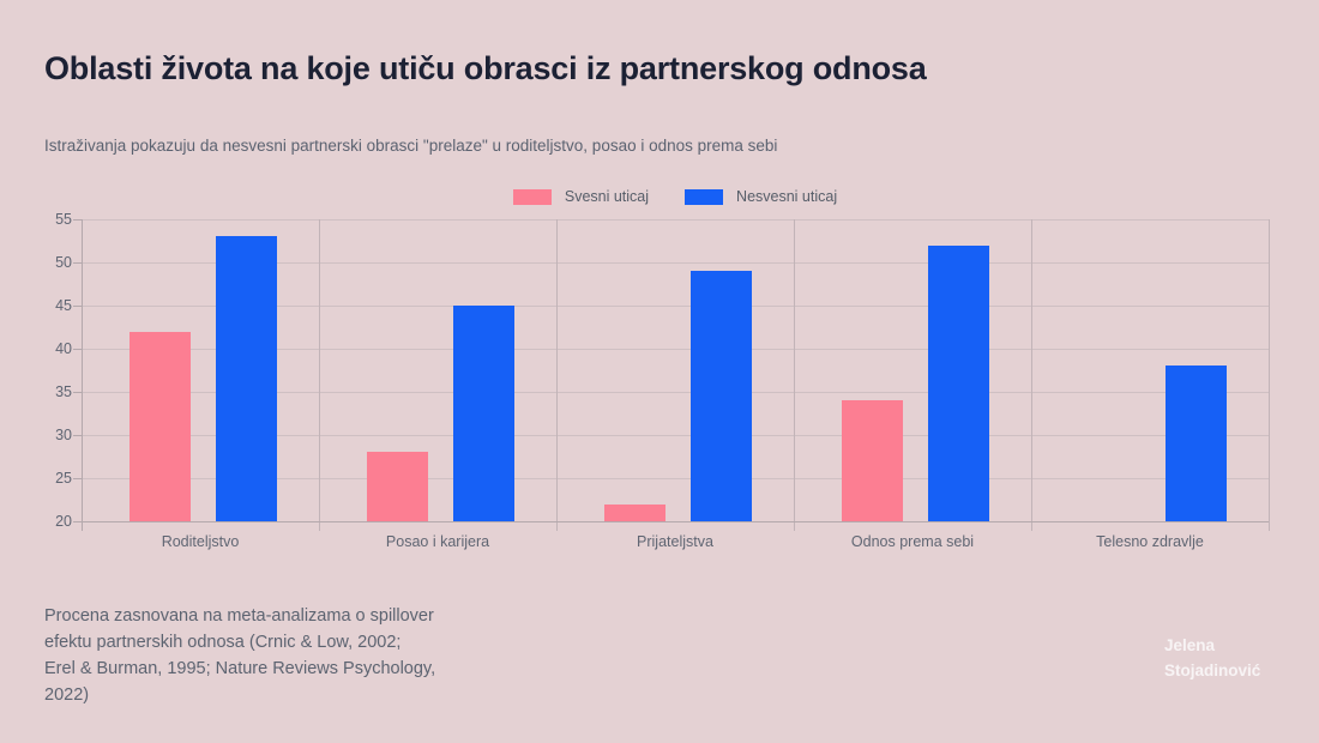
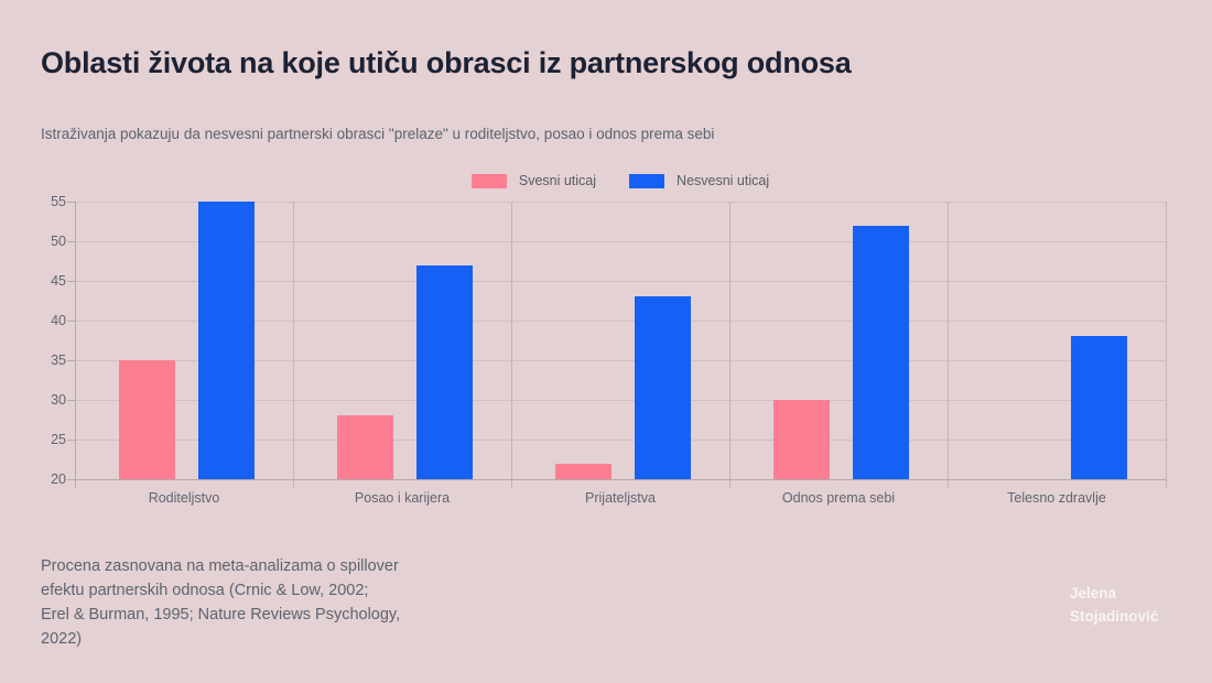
Svesni uticaj/Roditeljstvo: 42 -> 35
Nesvesni uticaj/Roditeljstvo: 53 -> 55
Nesvesni uticaj/Posao i karijera: 45 -> 47
Nesvesni uticaj/Prijateljstva: 49 -> 43
Svesni uticaj/Odnos prema sebi: 34 -> 30
